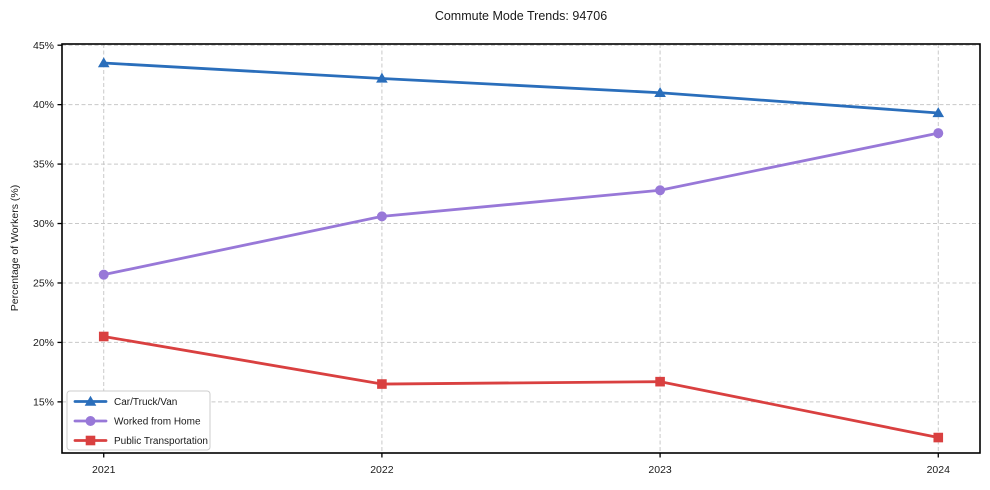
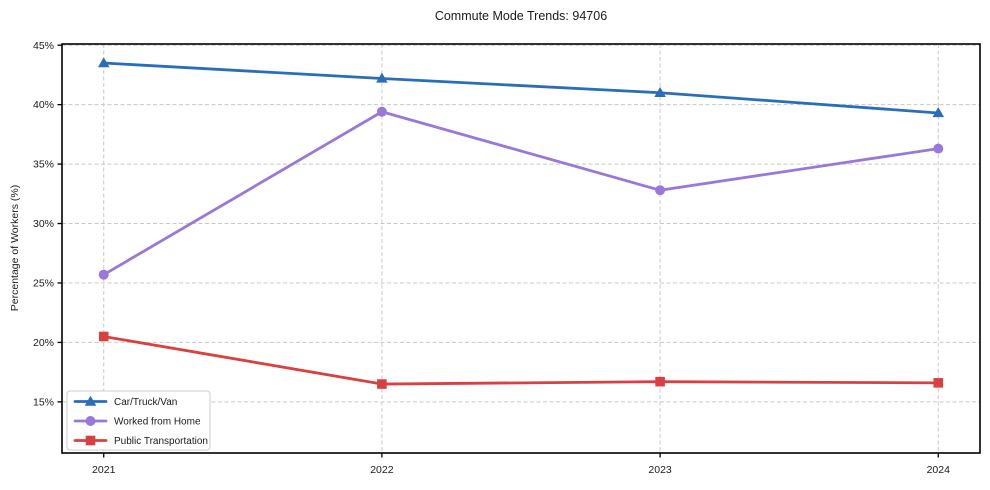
Worked from Home/2022: 30.6% -> 39.4%
Worked from Home/2024: 37.6% -> 36.3%
Public Transportation/2024: 12.0% -> 16.6%
